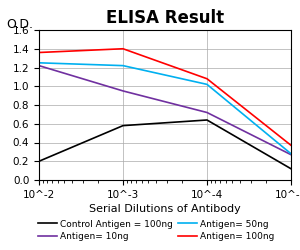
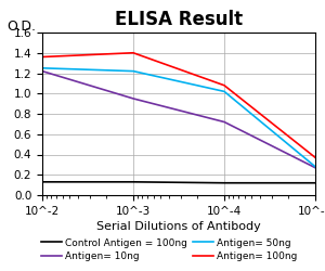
Control Antigen = 100ng/10^-2: 0.20 -> 0.13
Control Antigen = 100ng/10^-3: 0.58 -> 0.13
Control Antigen = 100ng/10^-4: 0.64 -> 0.12
